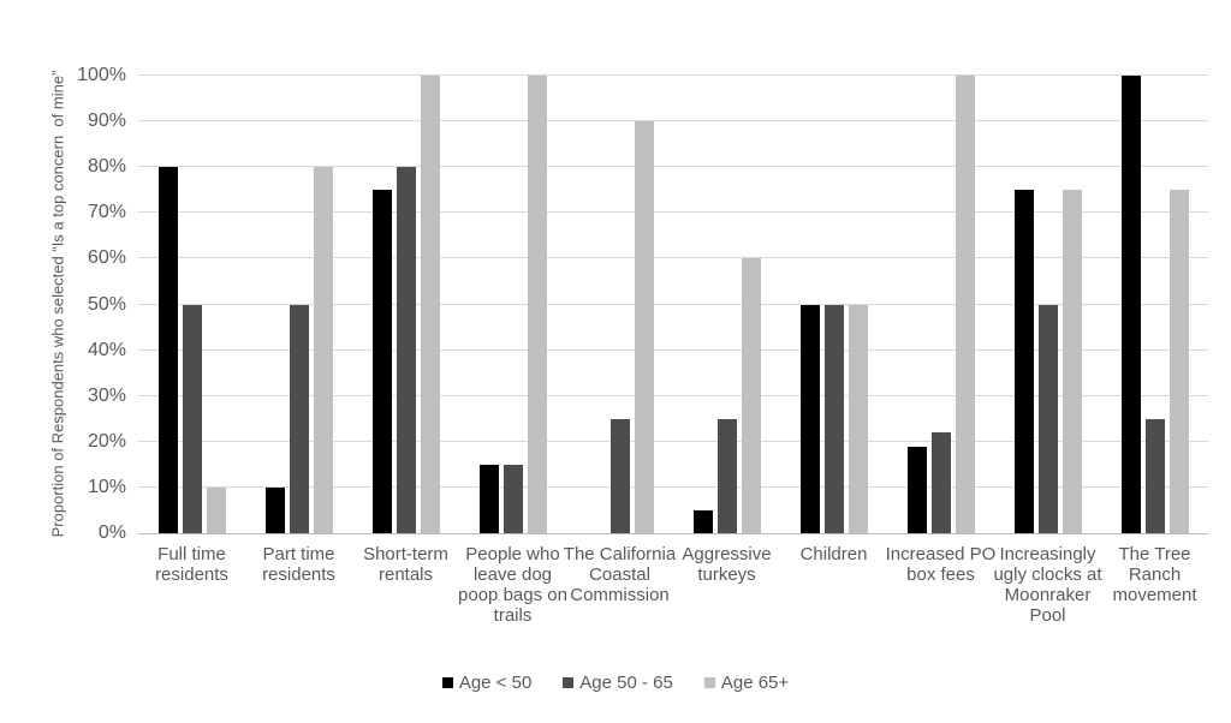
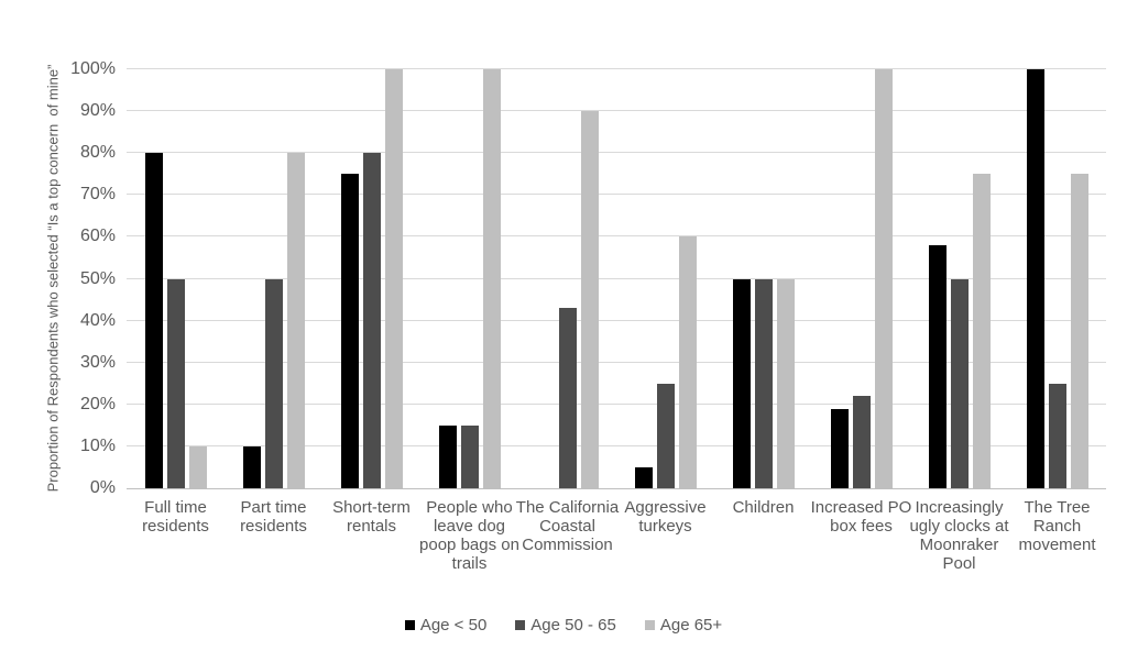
Age 50 - 65/The California Coastal Commission: 25% -> 43%
Age < 50/Increasingly ugly clocks at Moonraker Pool: 75% -> 58%
